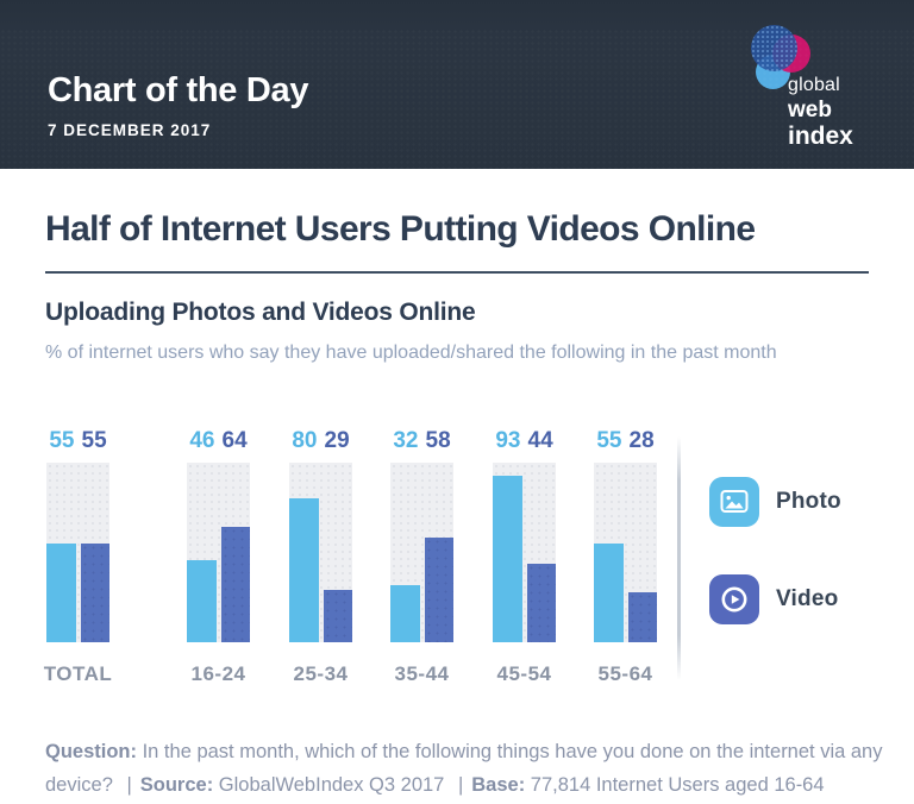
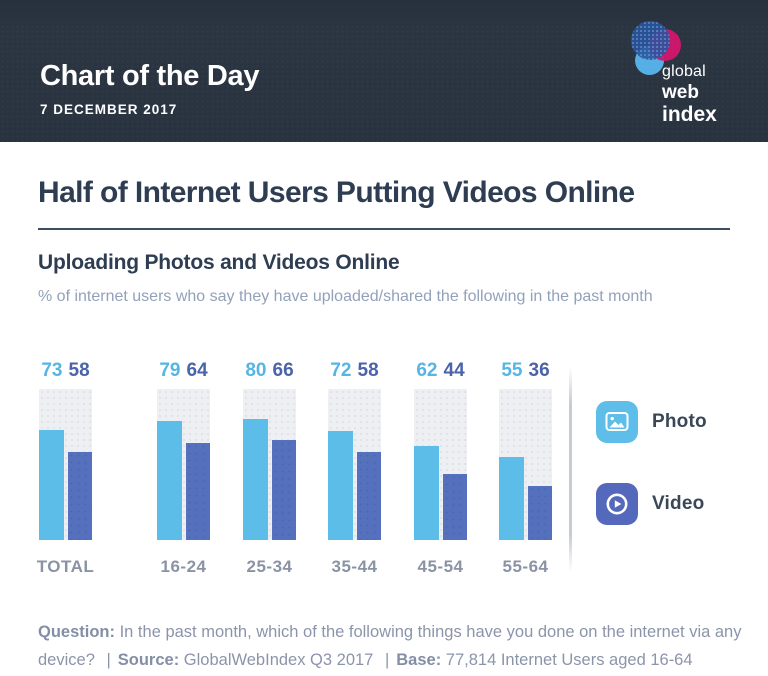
Photo/TOTAL: 55 -> 73
Video/TOTAL: 55 -> 58
Photo/16-24: 46 -> 79
Video/25-34: 29 -> 66
Photo/35-44: 32 -> 72
Photo/45-54: 93 -> 62
Video/55-64: 28 -> 36
